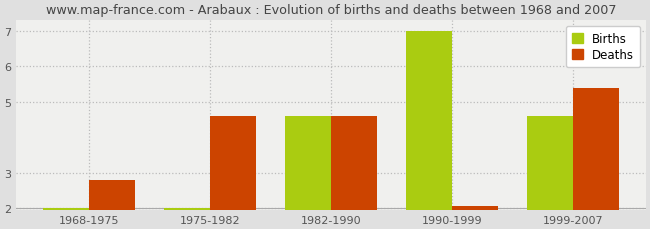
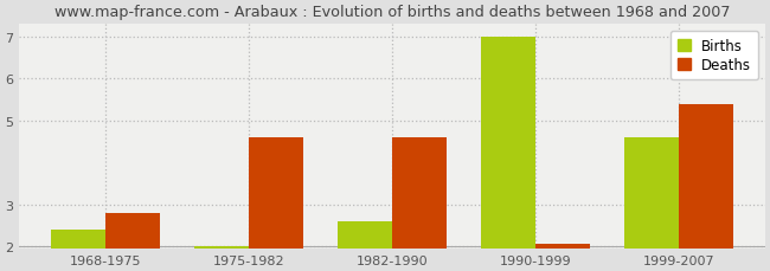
Births/1968-1975: 2.0 -> 2.4
Births/1982-1990: 4.6 -> 2.6
